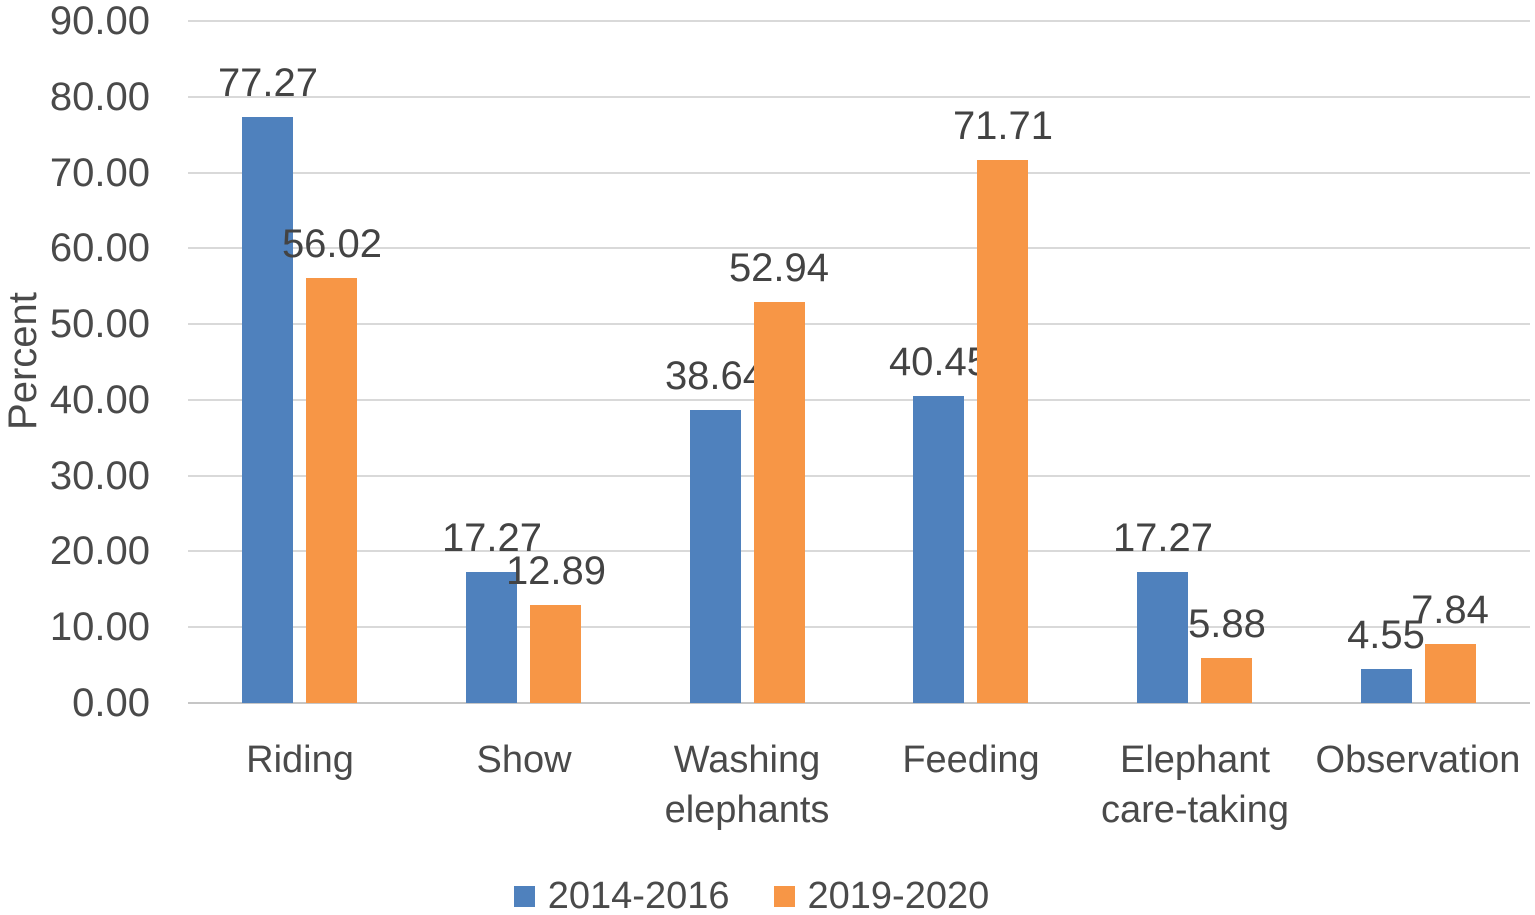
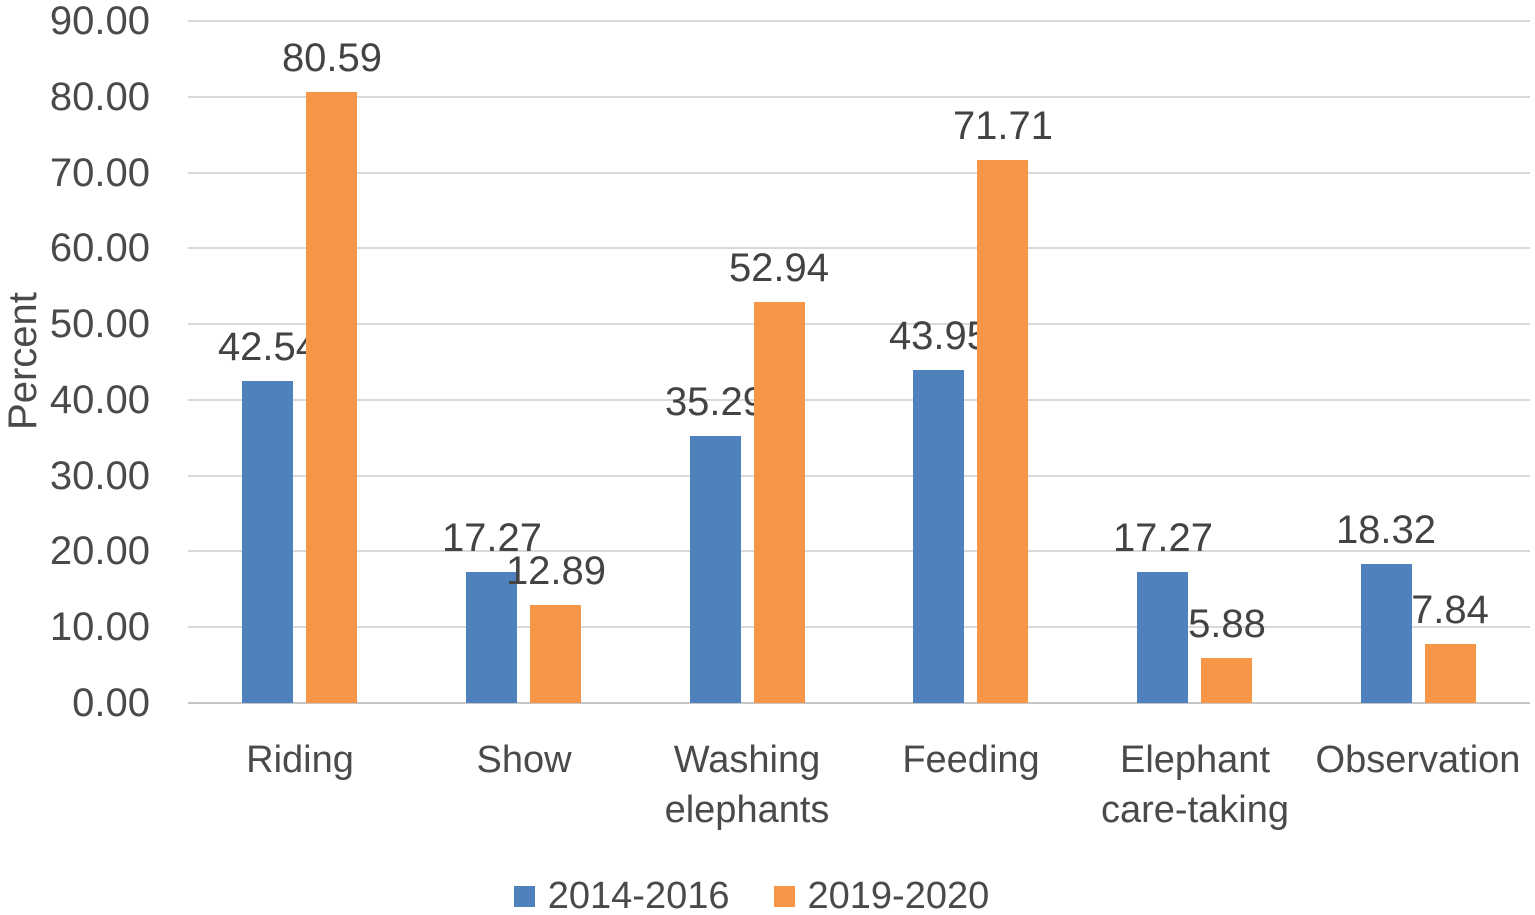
2014-2016/Riding: 77.27 -> 42.54
2019-2020/Riding: 56.02 -> 80.59
2014-2016/Washing elephants: 38.64 -> 35.29
2014-2016/Feeding: 40.45 -> 43.95
2014-2016/Observation: 4.55 -> 18.32
